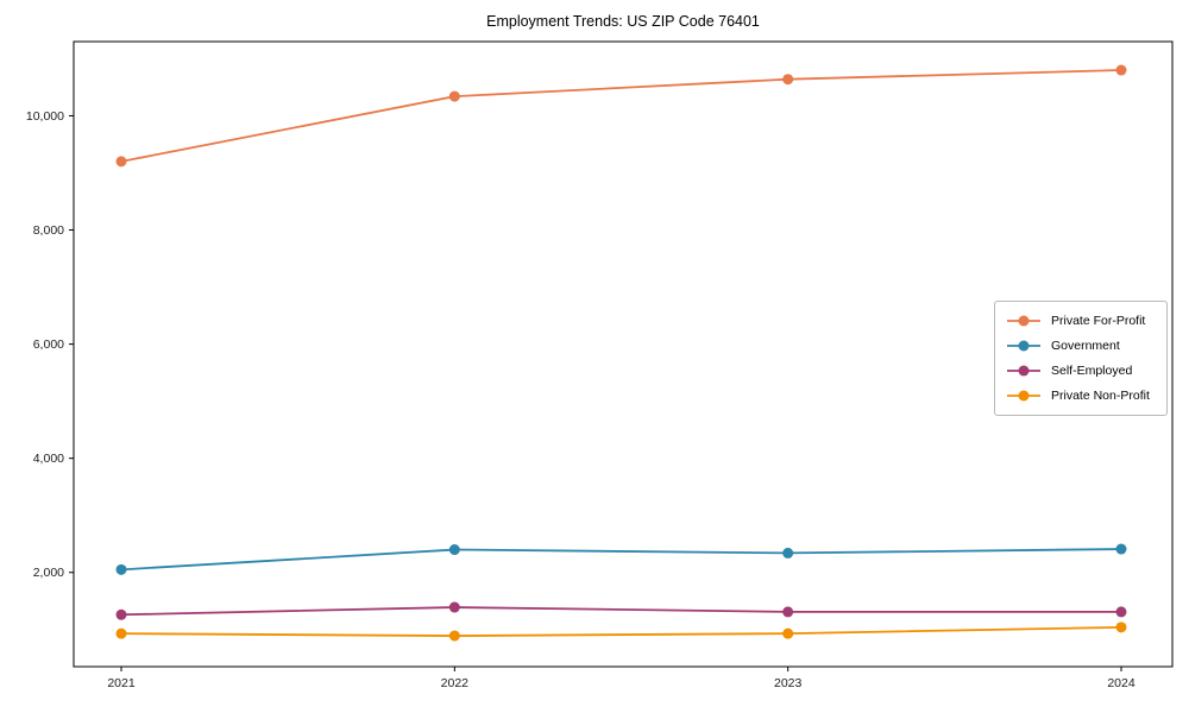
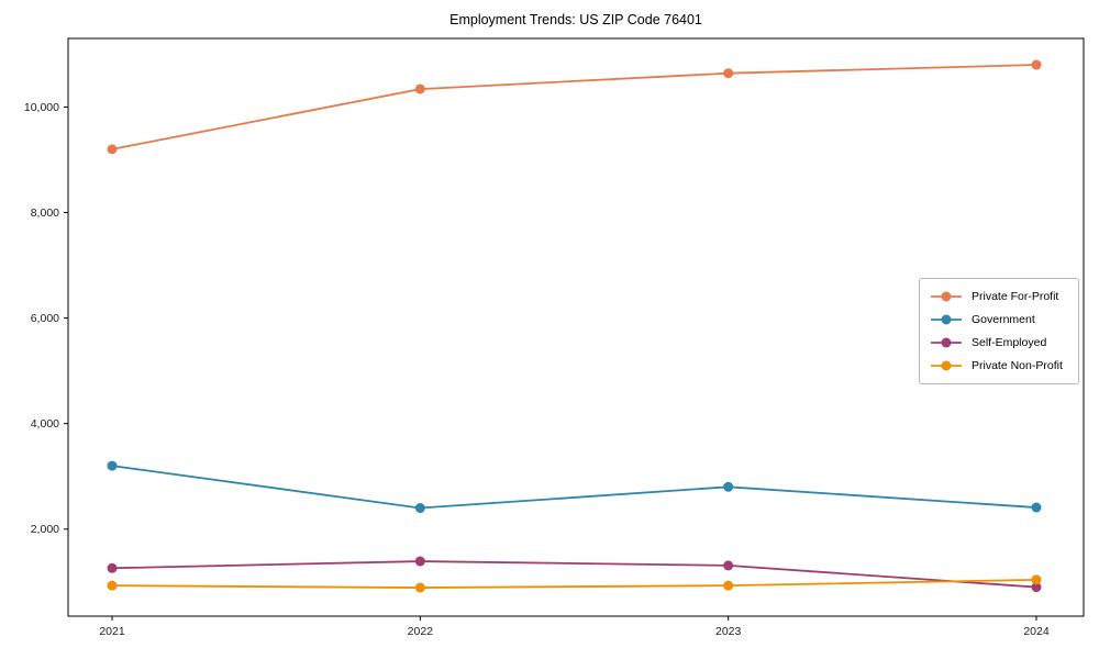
Government/2021: 2000 -> 3200
Government/2023: 2300 -> 2800
Self-Employed/2024: 1300 -> 900
